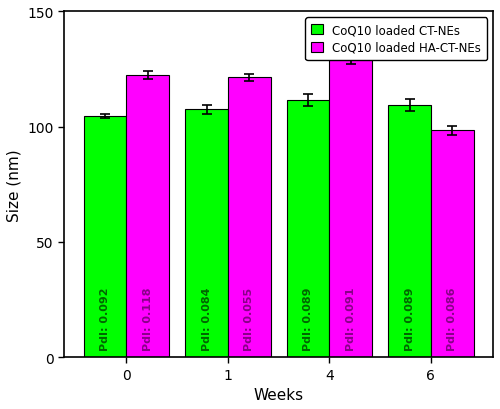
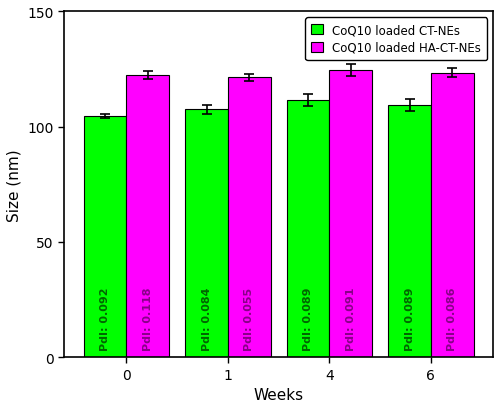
CoQ10 loaded HA-CT-NEs/4: 129.5 -> 124.5
CoQ10 loaded HA-CT-NEs/6: 98.5 -> 123.5
